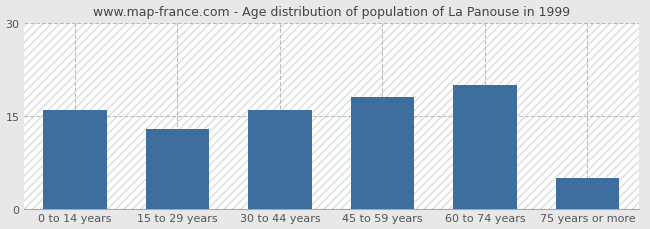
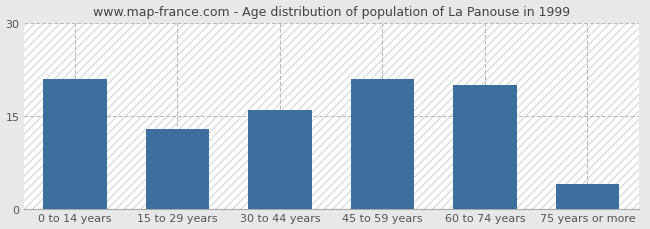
0 to 14 years: 16 -> 21
45 to 59 years: 18 -> 21
75 years or more: 5 -> 4
